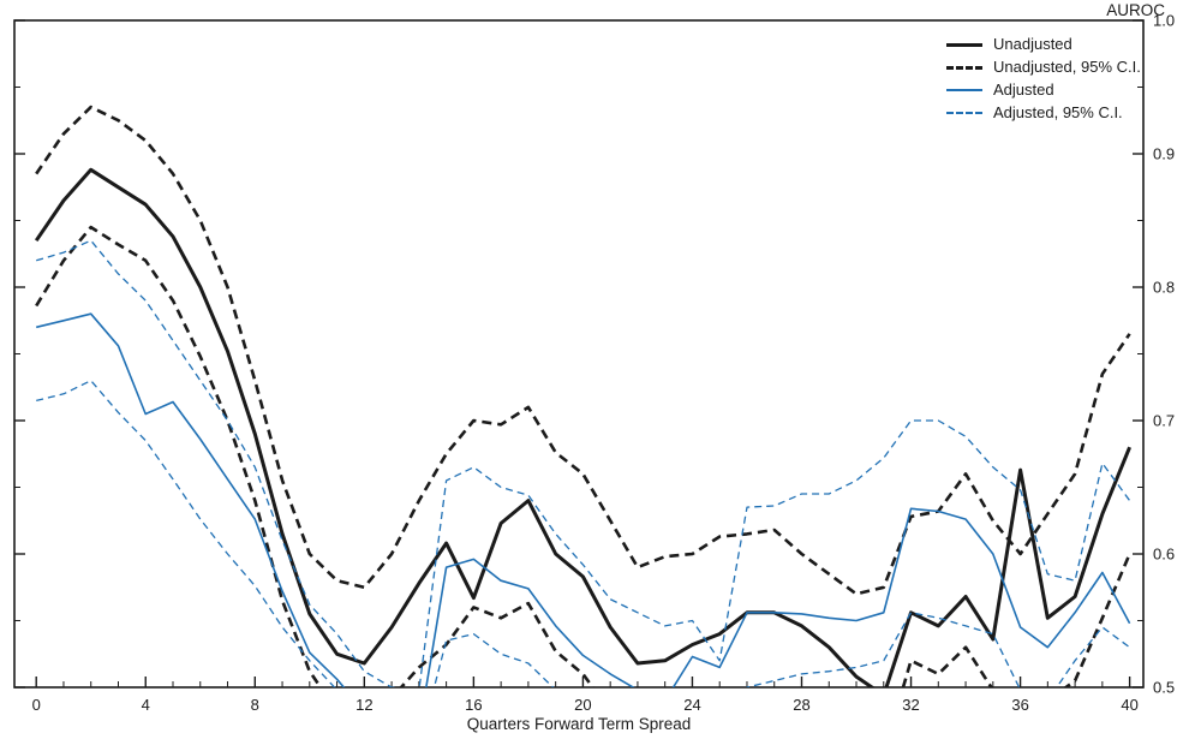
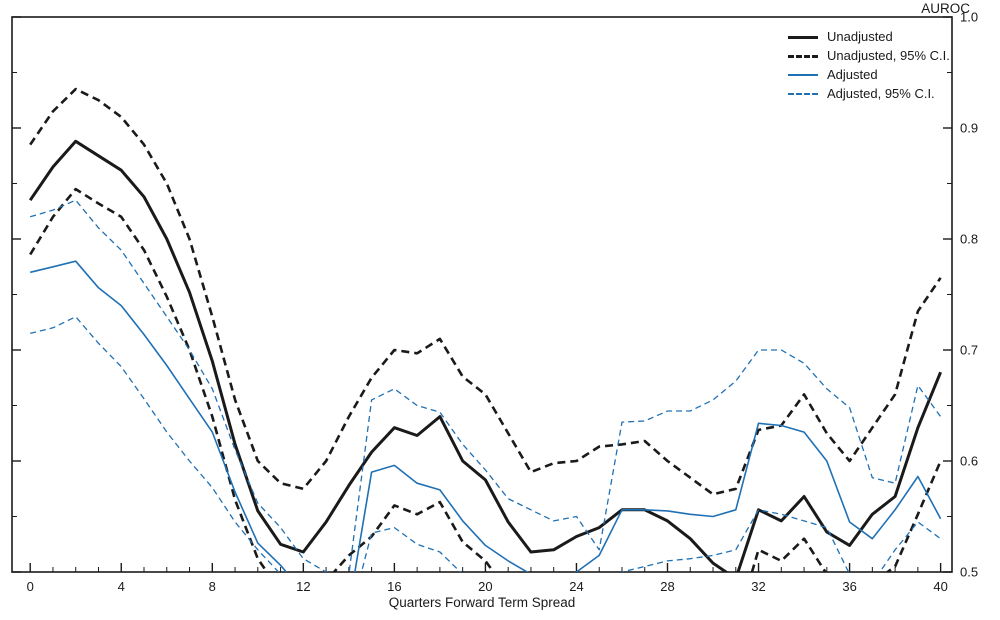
Adjusted/4: 0.705 -> 0.740
Unadjusted/16: 0.567 -> 0.630
Adjusted/24: 0.523 -> 0.500
Unadjusted/36: 0.663 -> 0.524
